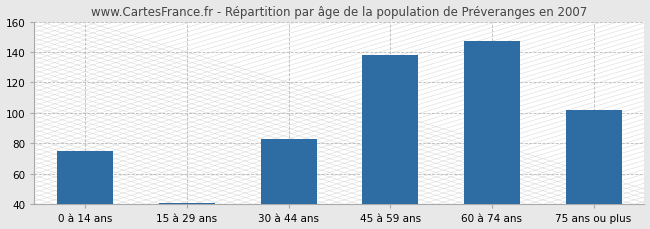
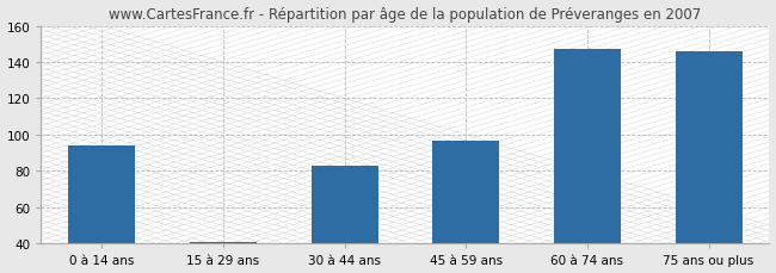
0 à 14 ans: 75 -> 94
45 à 59 ans: 138 -> 97
75 ans ou plus: 102 -> 146
